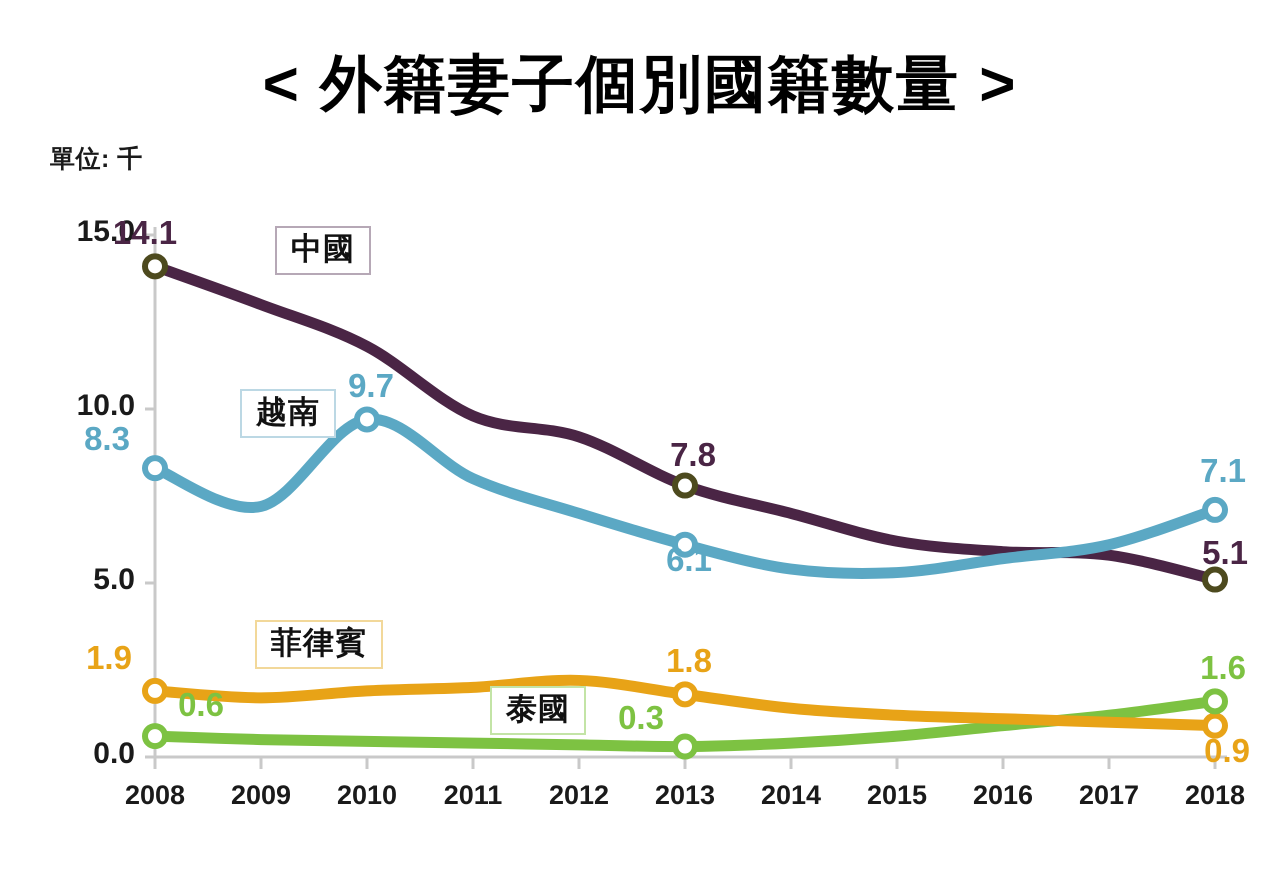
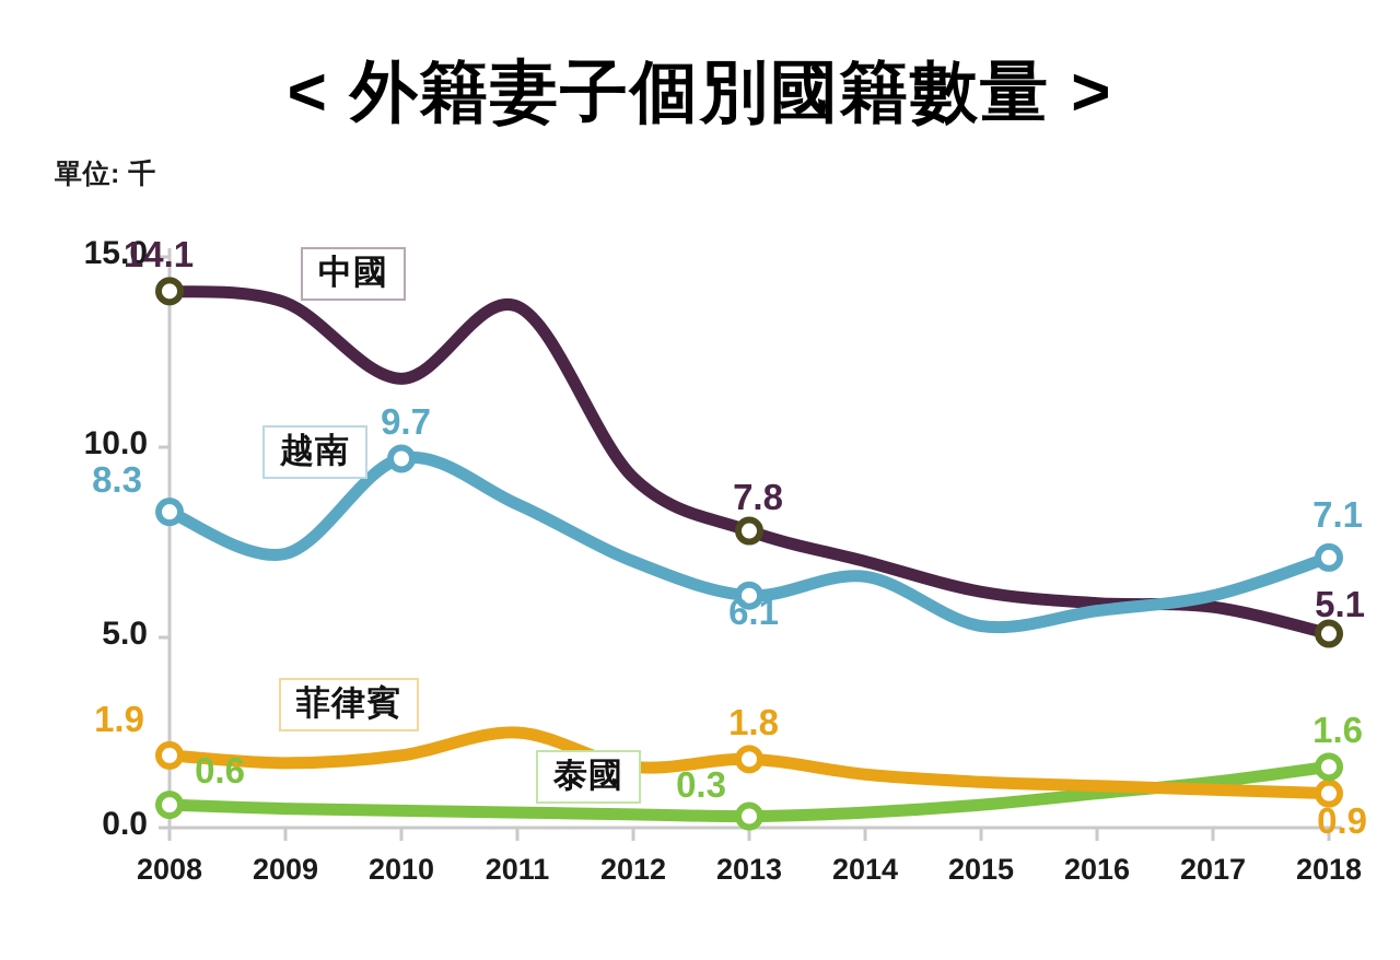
中國/2009: 13.0 -> 13.8
中國/2011: 9.8 -> 13.7
越南/2011: 8.0 -> 8.5
菲律賓/2011: 2.0 -> 2.5
菲律賓/2012: 2.2 -> 1.6
越南/2014: 5.4 -> 6.6
